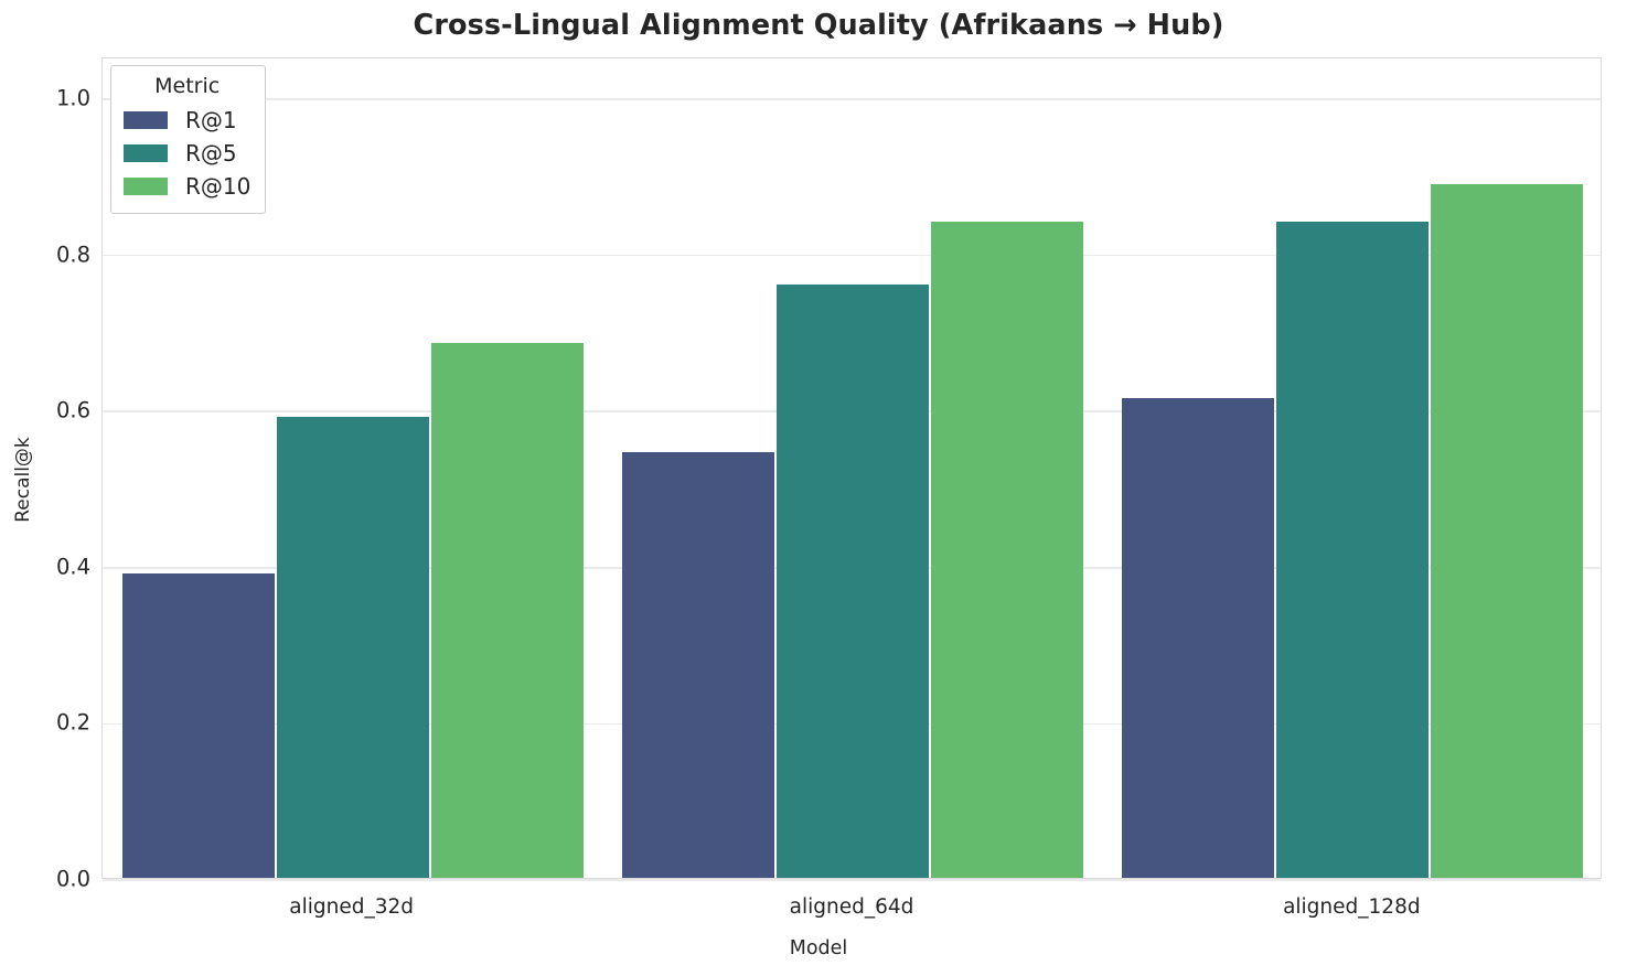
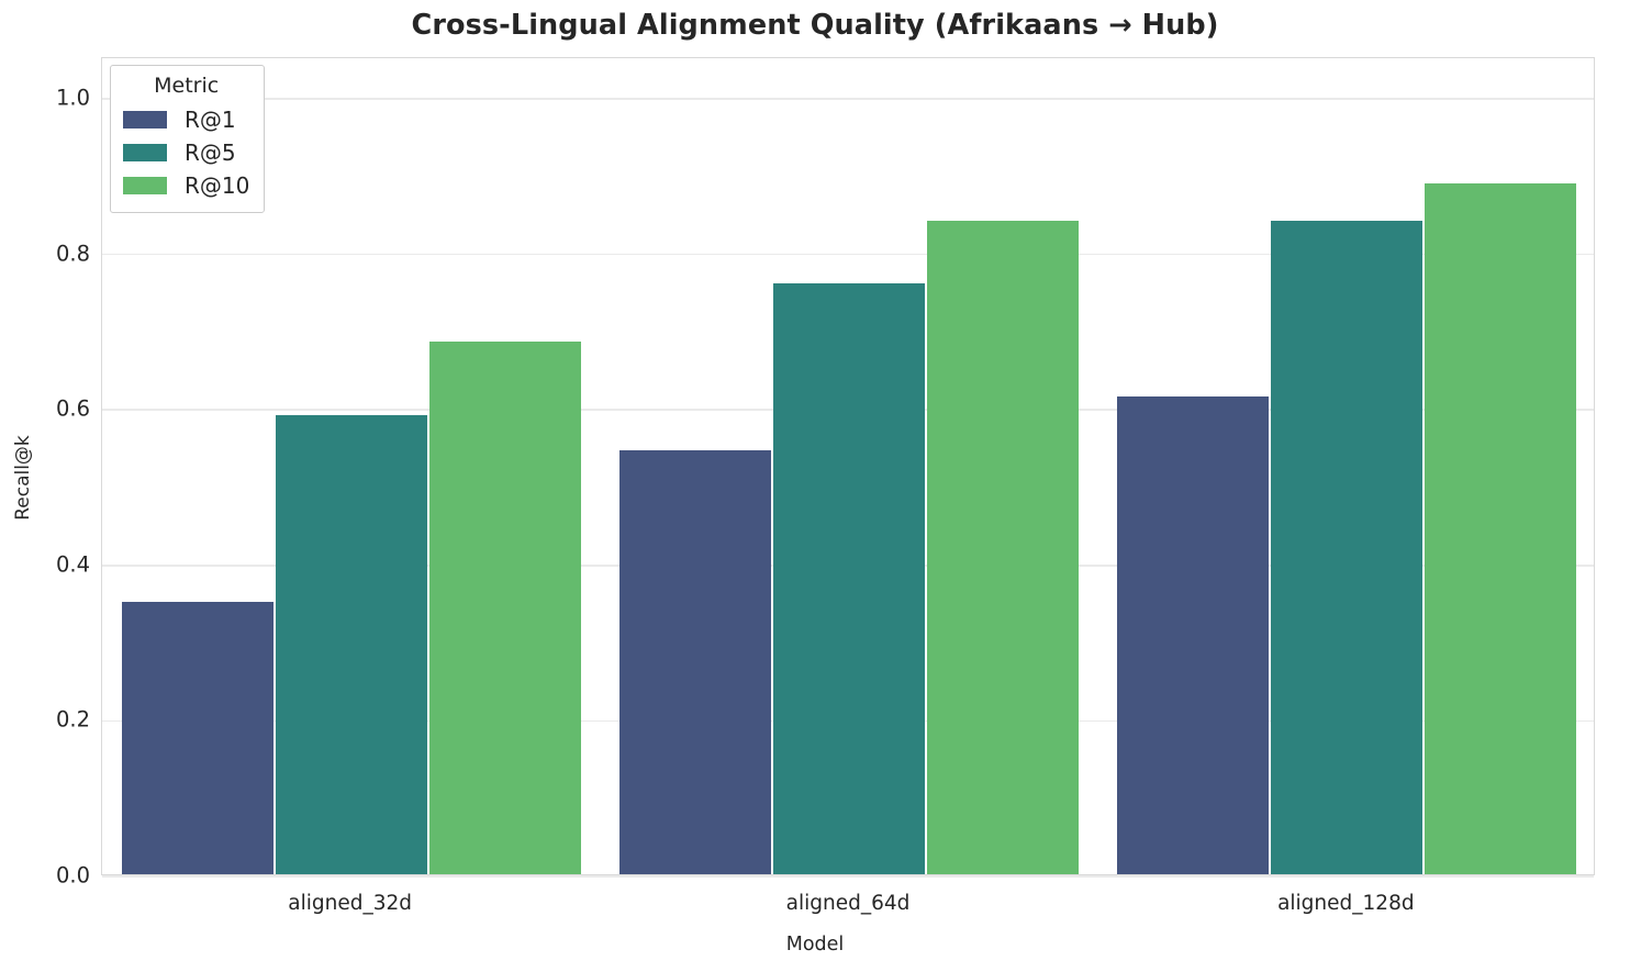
R@1/aligned_32d: 0.39 -> 0.35
